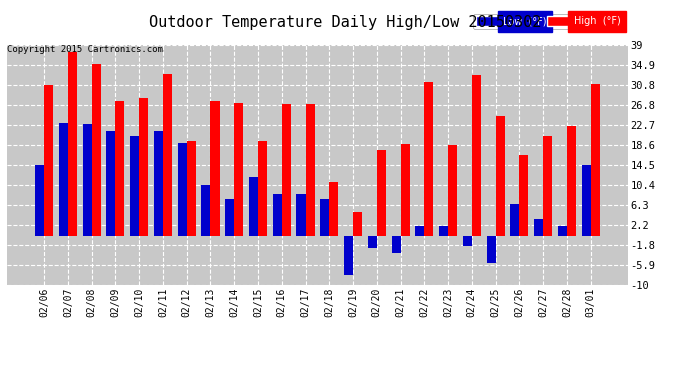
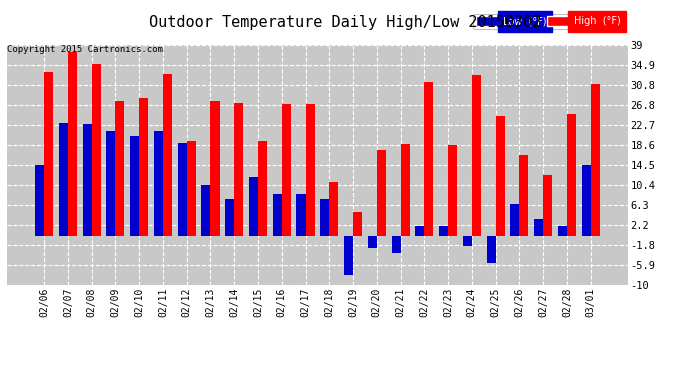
High (°F)/02/06: 30.8 -> 33.5
High (°F)/02/27: 20.5 -> 12.5
High (°F)/02/28: 22.5 -> 25.0
